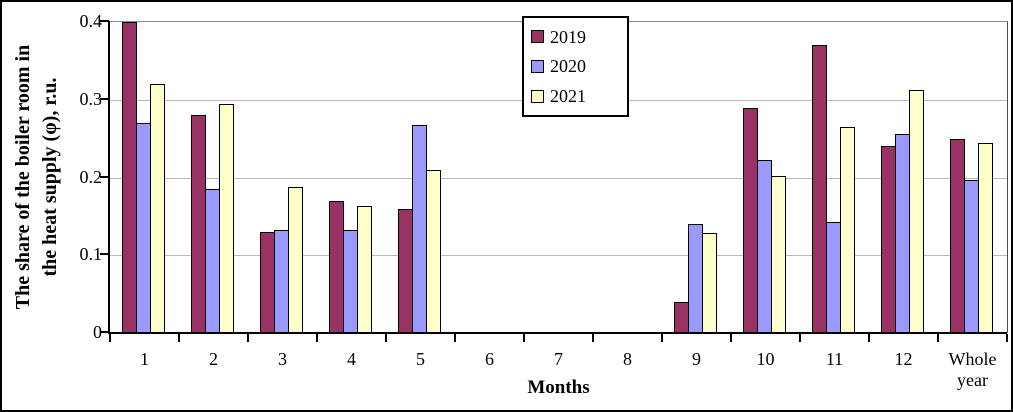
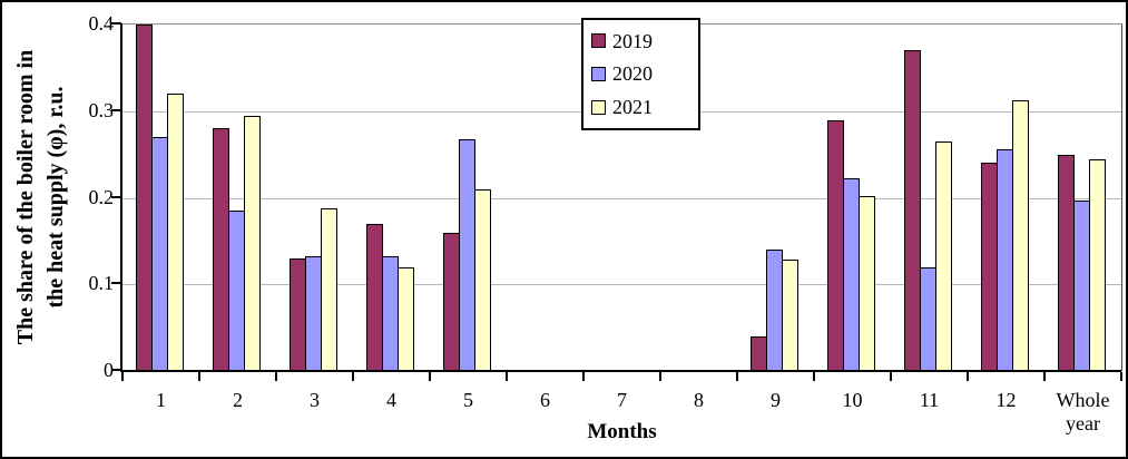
2021/4: 0.16 -> 0.12
2020/11: 0.14 -> 0.12
